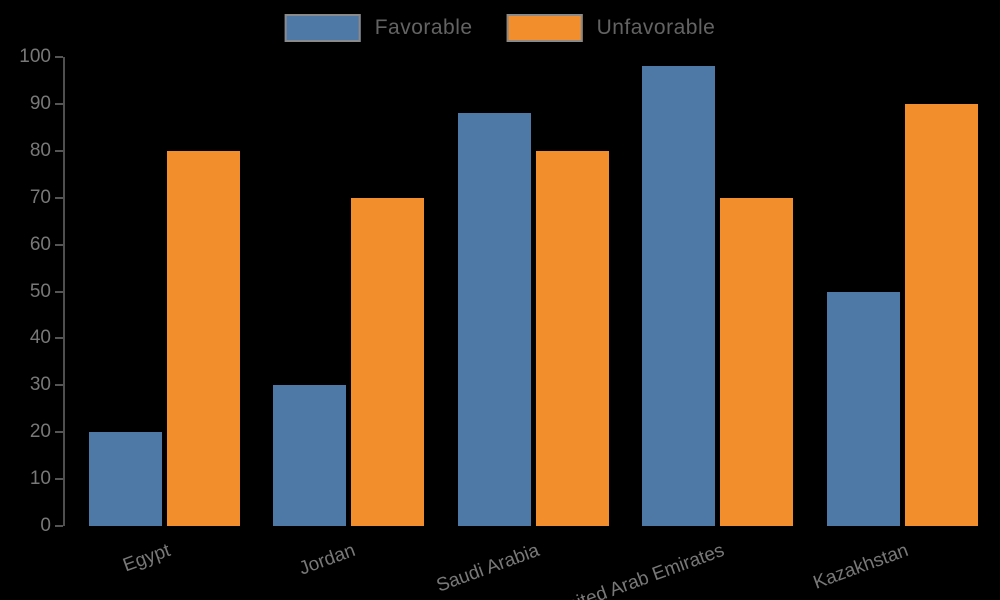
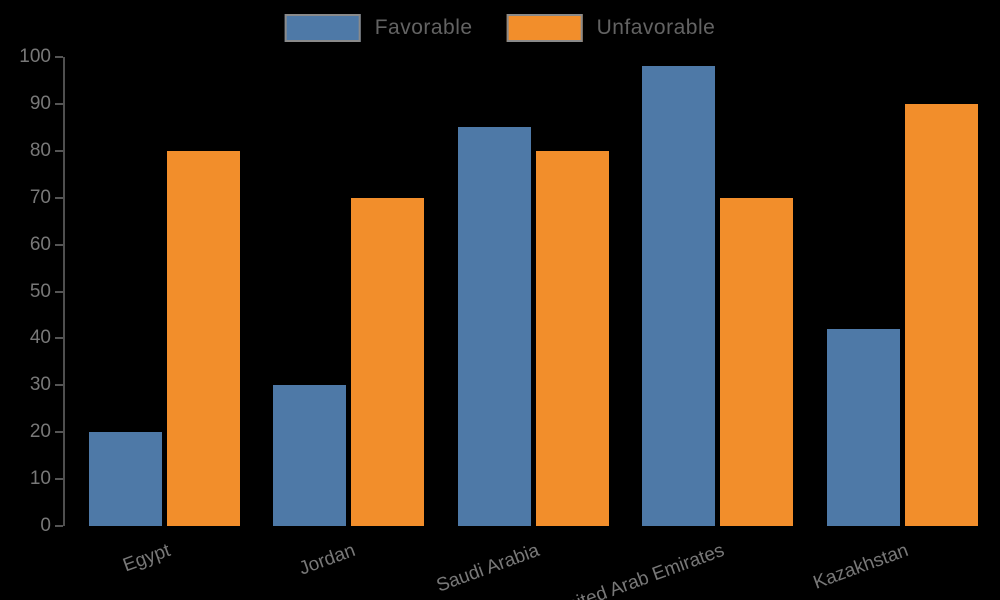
Favorable/Saudi Arabia: 88 -> 85
Favorable/Kazakhstan: 50 -> 42
